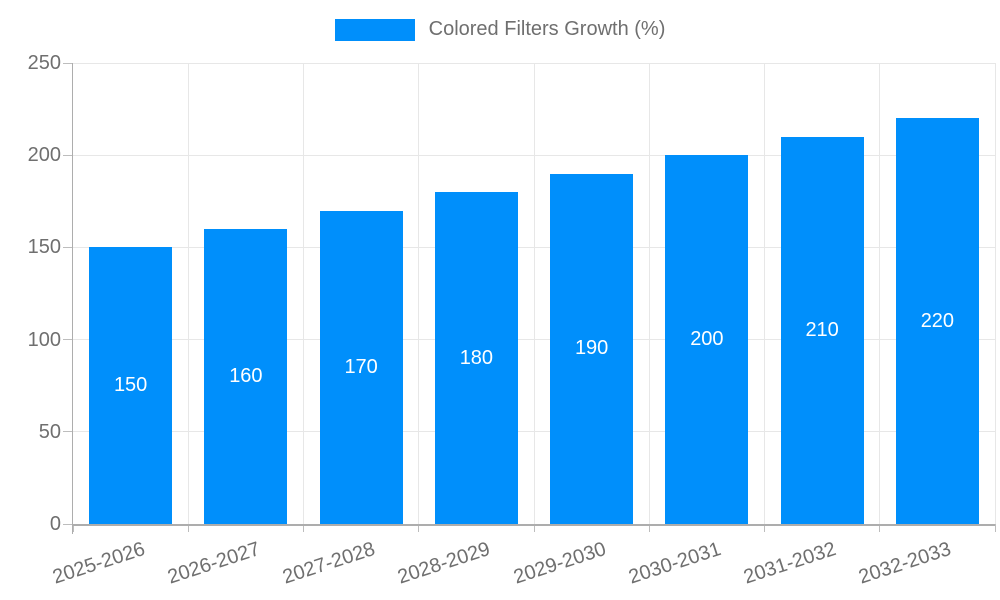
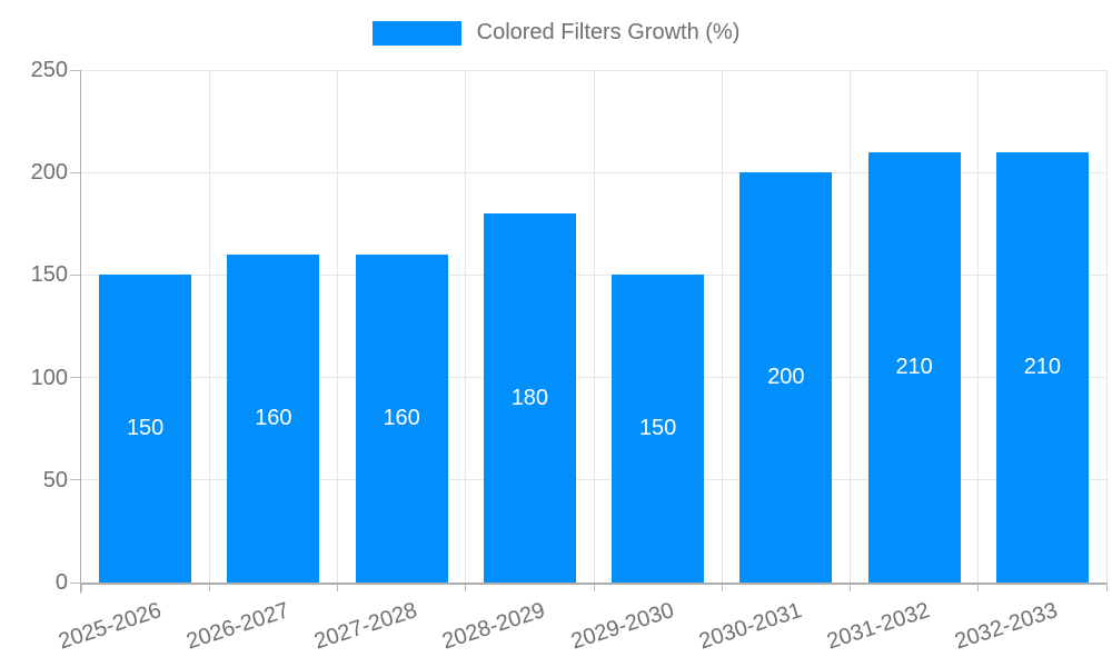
2027-2028: 170 -> 160
2029-2030: 190 -> 150
2032-2033: 220 -> 210
